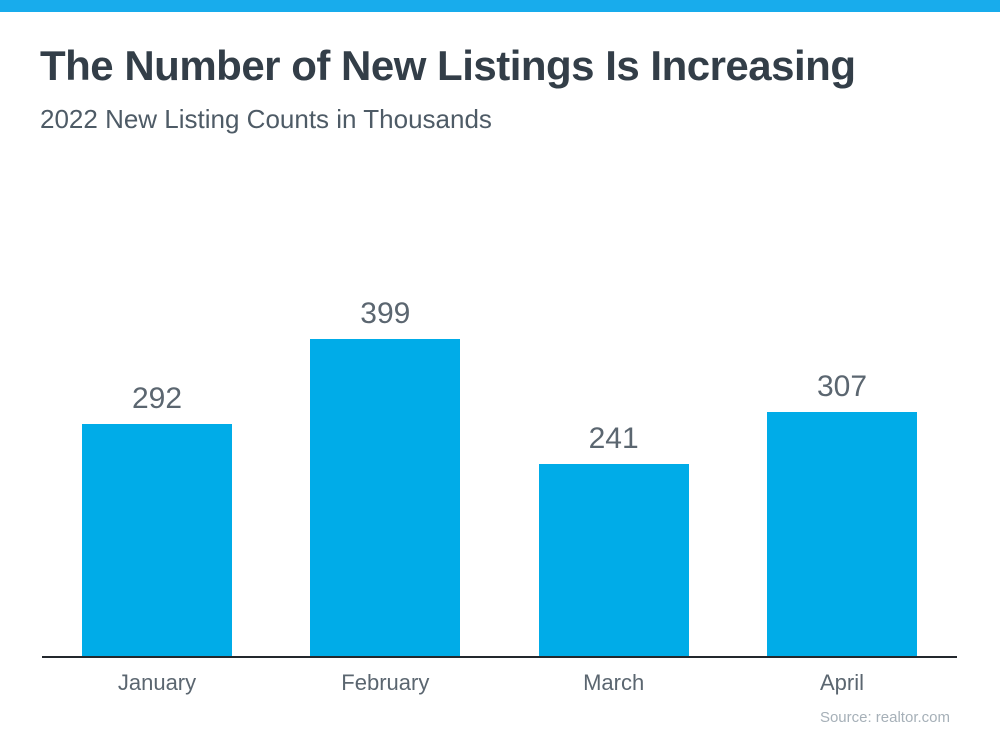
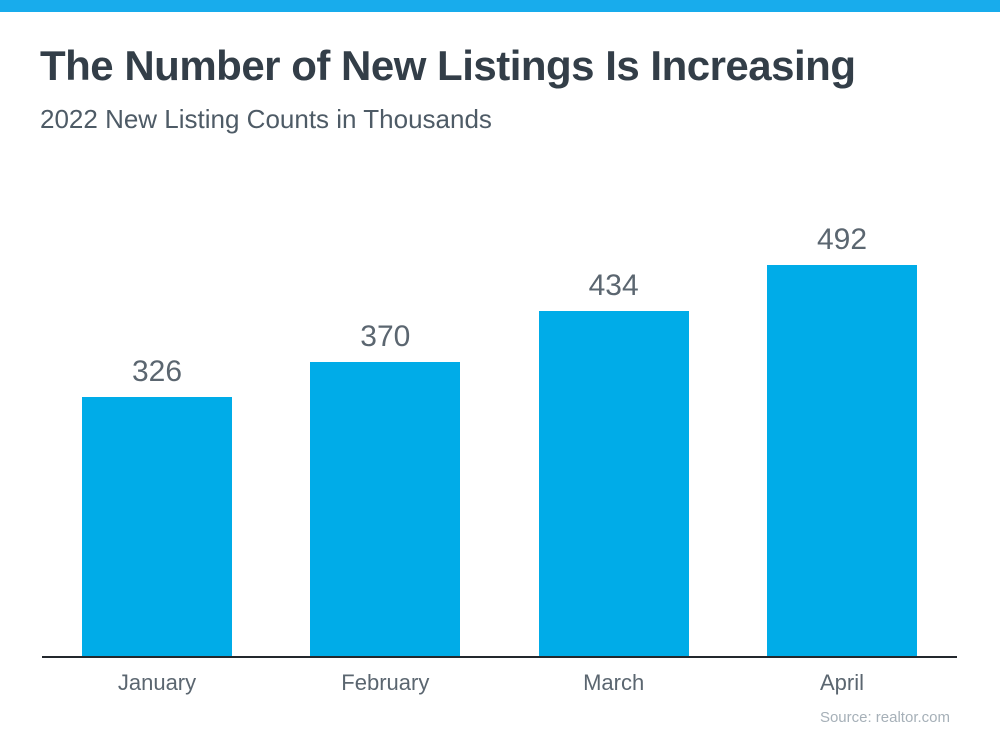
January: 292 -> 326
February: 399 -> 370
March: 241 -> 434
April: 307 -> 492
